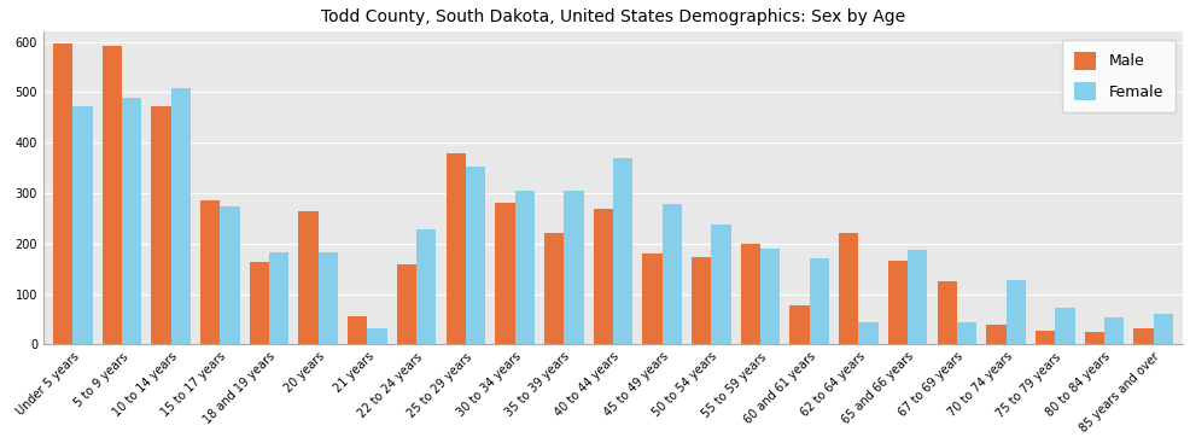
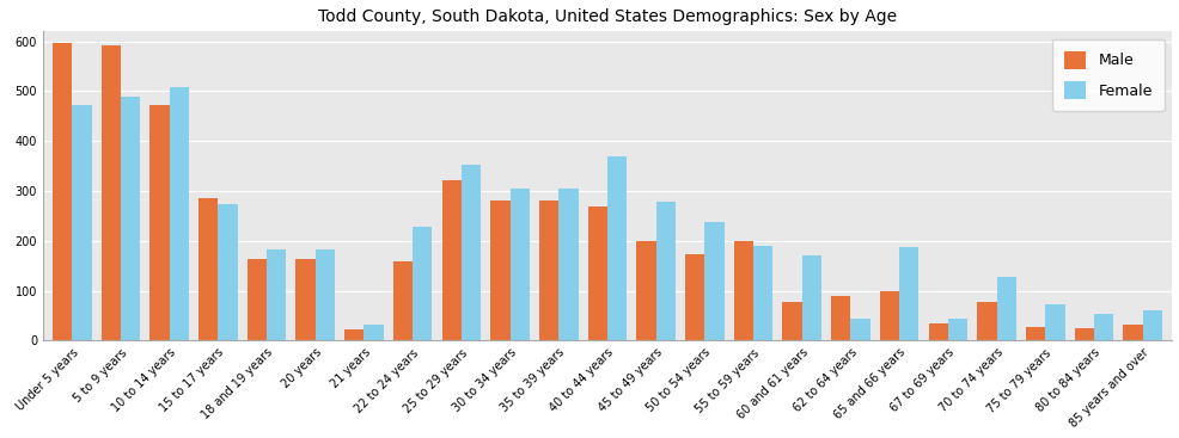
Male/20 years: 265 -> 163
Male/21 years: 55 -> 22
Male/25 to 29 years: 380 -> 322
Male/35 to 39 years: 220 -> 280
Male/45 to 49 years: 180 -> 200
Male/62 to 64 years: 220 -> 90
Male/65 and 66 years: 165 -> 100
Male/67 to 69 years: 125 -> 35
Male/70 to 74 years: 40 -> 78
